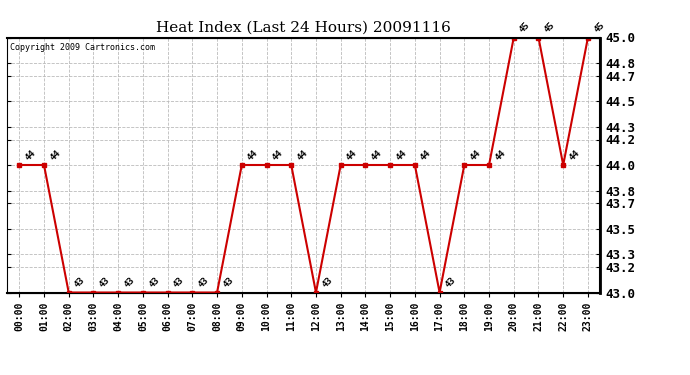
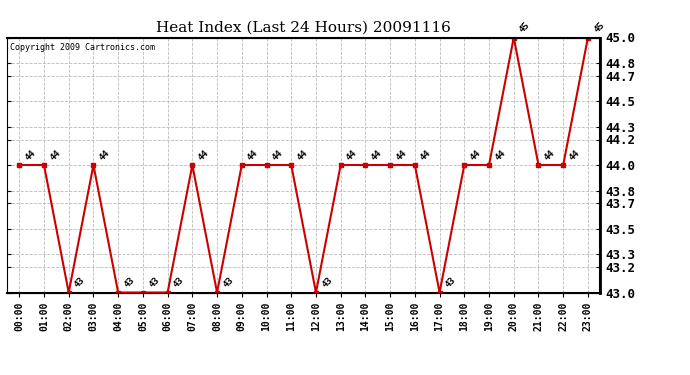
03:00: 43 -> 44
07:00: 43 -> 44
21:00: 45 -> 44
